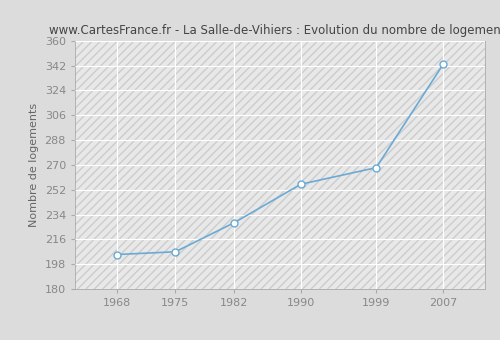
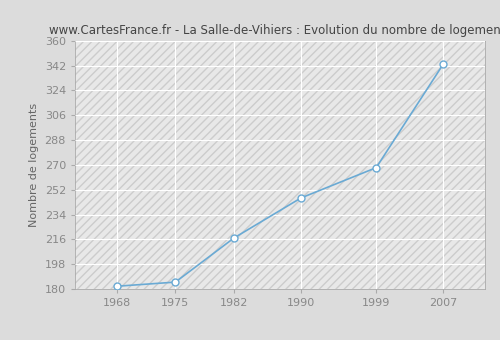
1968: 205 -> 182
1975: 207 -> 185
1982: 228 -> 217
1990: 256 -> 246
